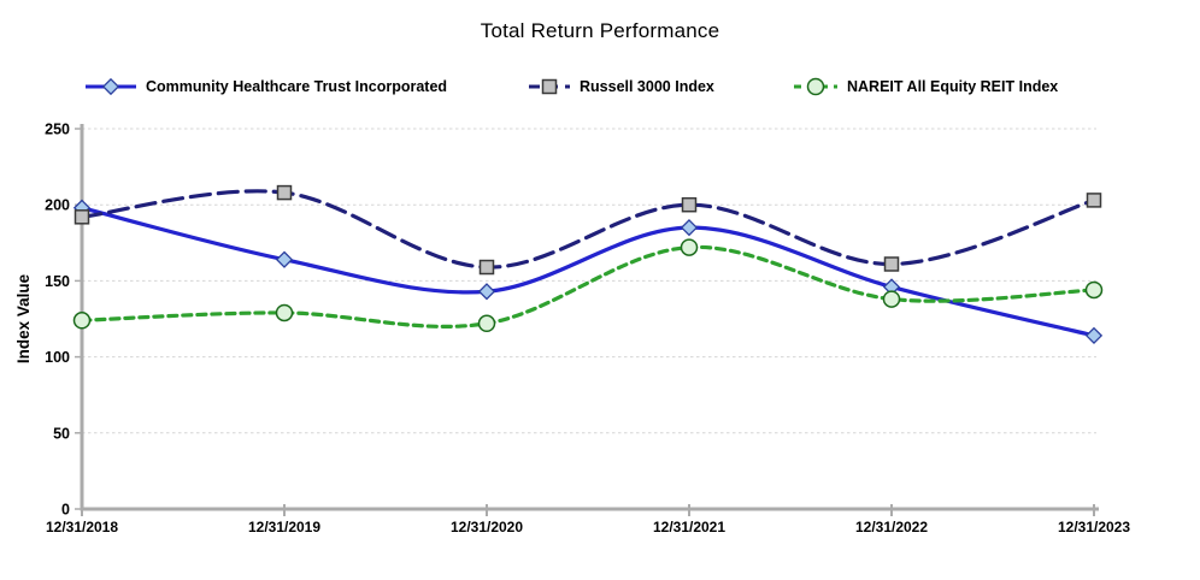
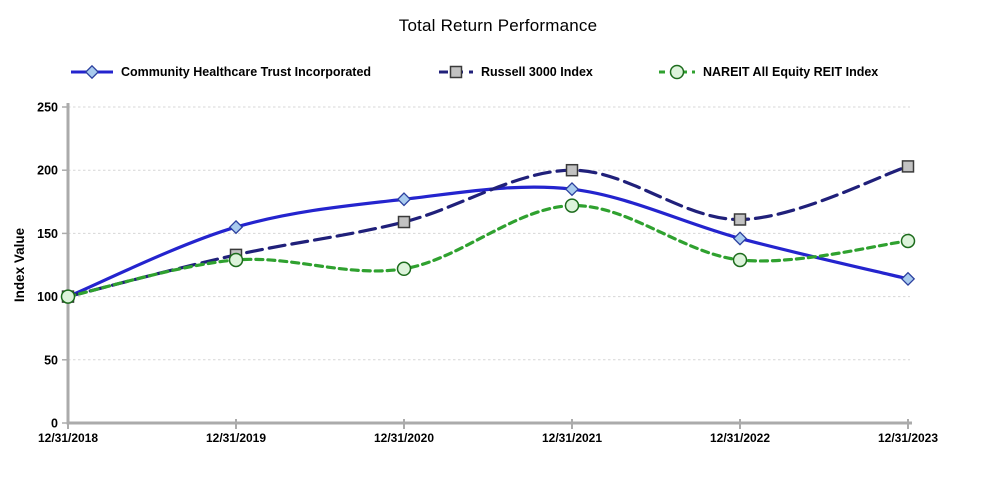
Community Healthcare Trust Incorporated/12/31/2018: 198 -> 100
Russell 3000 Index/12/31/2018: 192 -> 100
NAREIT All Equity REIT Index/12/31/2018: 124 -> 100
Community Healthcare Trust Incorporated/12/31/2019: 164 -> 155
Russell 3000 Index/12/31/2019: 208 -> 133
Community Healthcare Trust Incorporated/12/31/2020: 143 -> 177
NAREIT All Equity REIT Index/12/31/2022: 138 -> 129
